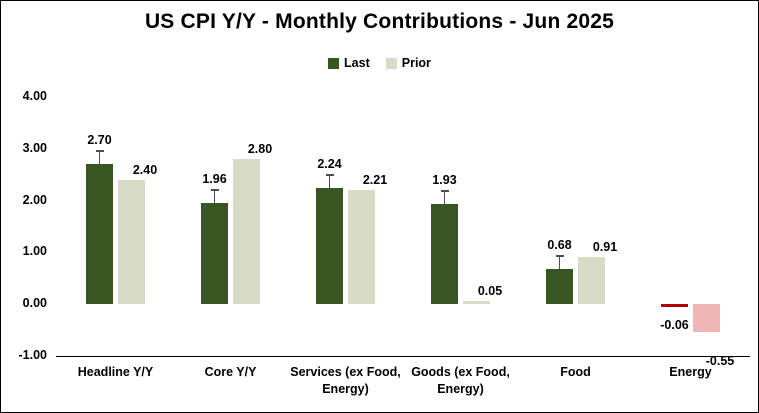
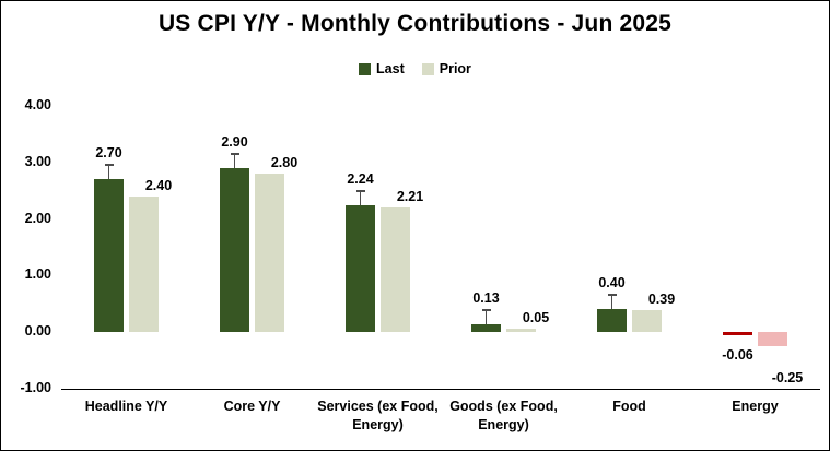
Last/Core Y/Y: 1.96 -> 2.90
Last/Goods (ex Food, Energy): 1.93 -> 0.13
Last/Food: 0.68 -> 0.40
Prior/Food: 0.91 -> 0.39
Prior/Energy: -0.55 -> -0.25
